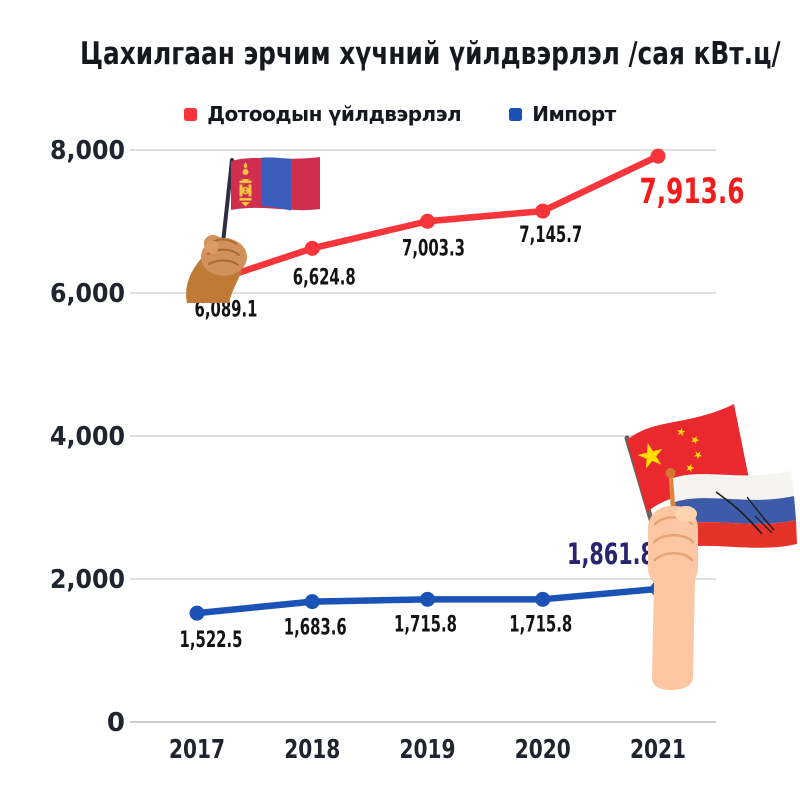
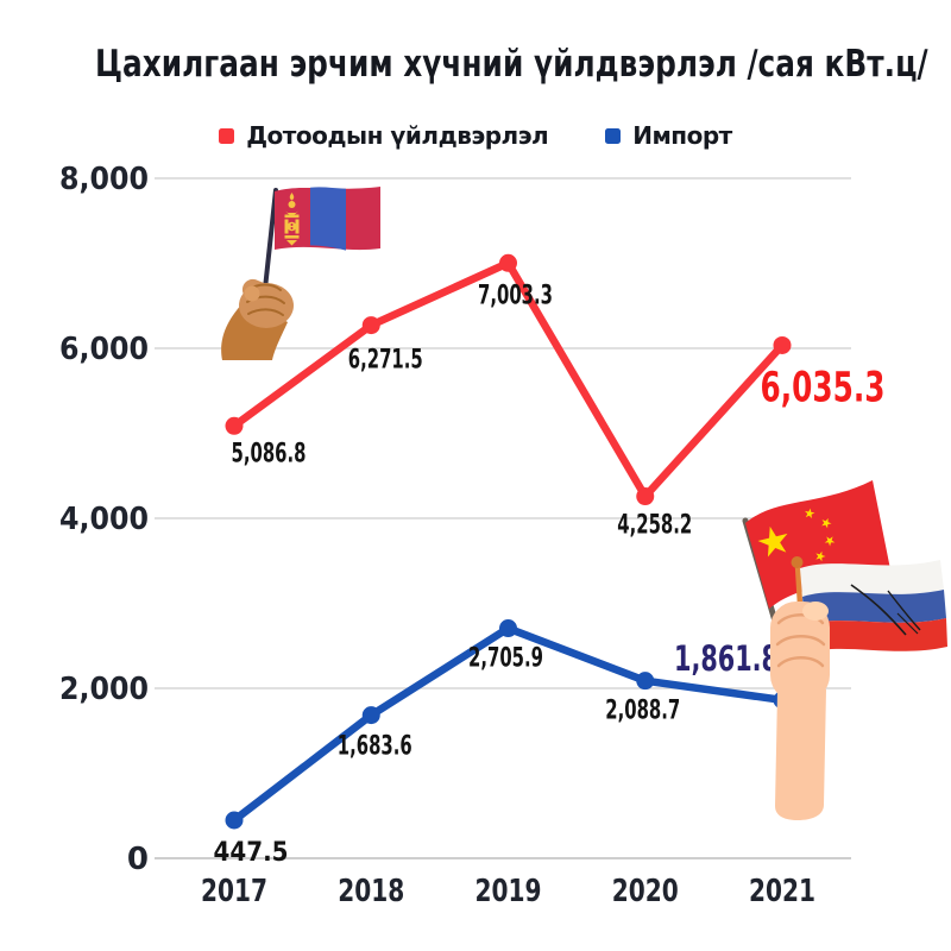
Дотоодын үйлдвэрлэл/2017: 6,089.1 -> 5,086.8
Импорт/2017: 1,522.5 -> 447.5
Дотоодын үйлдвэрлэл/2018: 6,624.8 -> 6,271.5
Импорт/2019: 1,715.8 -> 2,705.9
Дотоодын үйлдвэрлэл/2020: 7,145.7 -> 4,258.2
Импорт/2020: 1,715.8 -> 2,088.7
Дотоодын үйлдвэрлэл/2021: 7,913.6 -> 6,035.3
